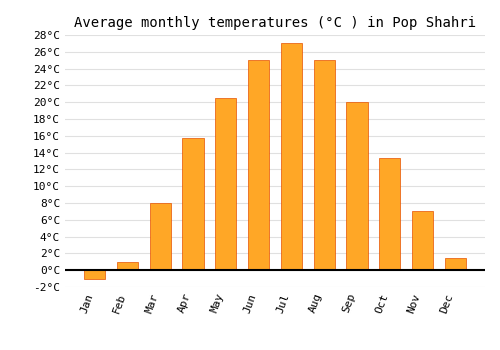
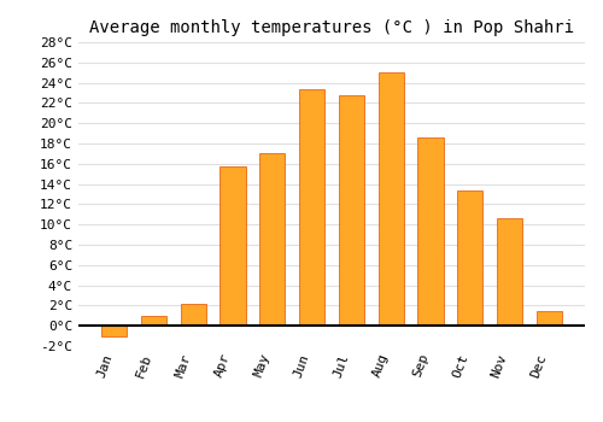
Mar: 8.0°C -> 2.2°C
May: 20.5°C -> 17.0°C
Jun: 25.0°C -> 23.4°C
Jul: 27.0°C -> 22.8°C
Sep: 20.0°C -> 18.6°C
Nov: 7.0°C -> 10.6°C
